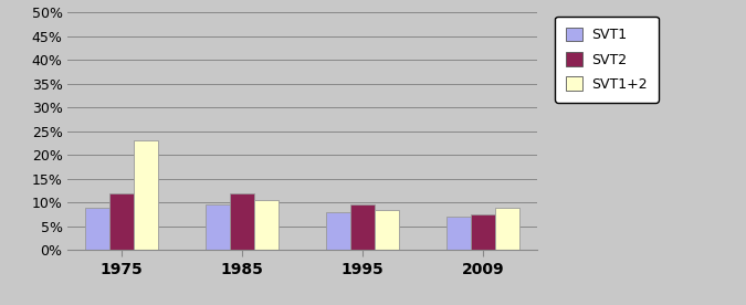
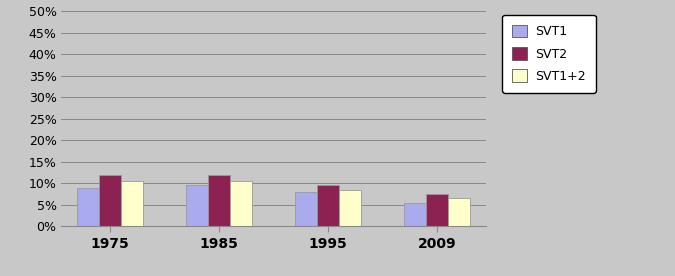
SVT1+2/1975: 23.0% -> 10.5%
SVT1/2009: 7.0% -> 5.5%
SVT1+2/2009: 9.0% -> 6.5%
